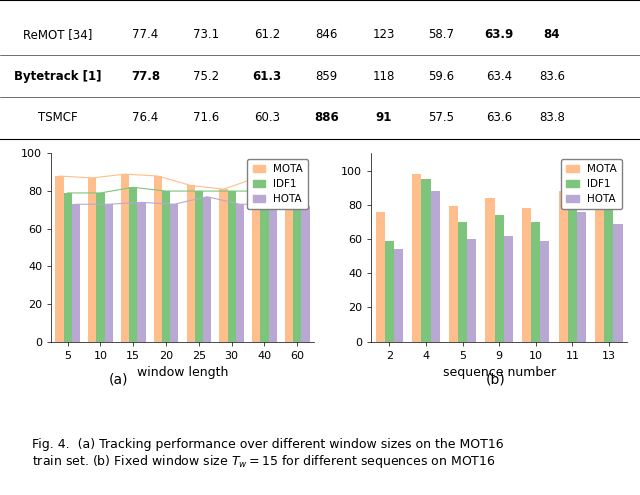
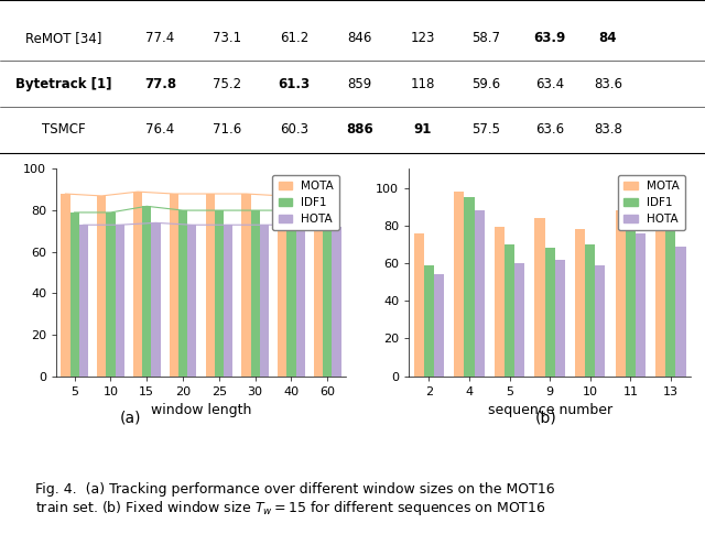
MOTA/25: 83 -> 88
HOTA/25: 77 -> 73
MOTA/30: 81 -> 88
IDF1/9: 74 -> 68
